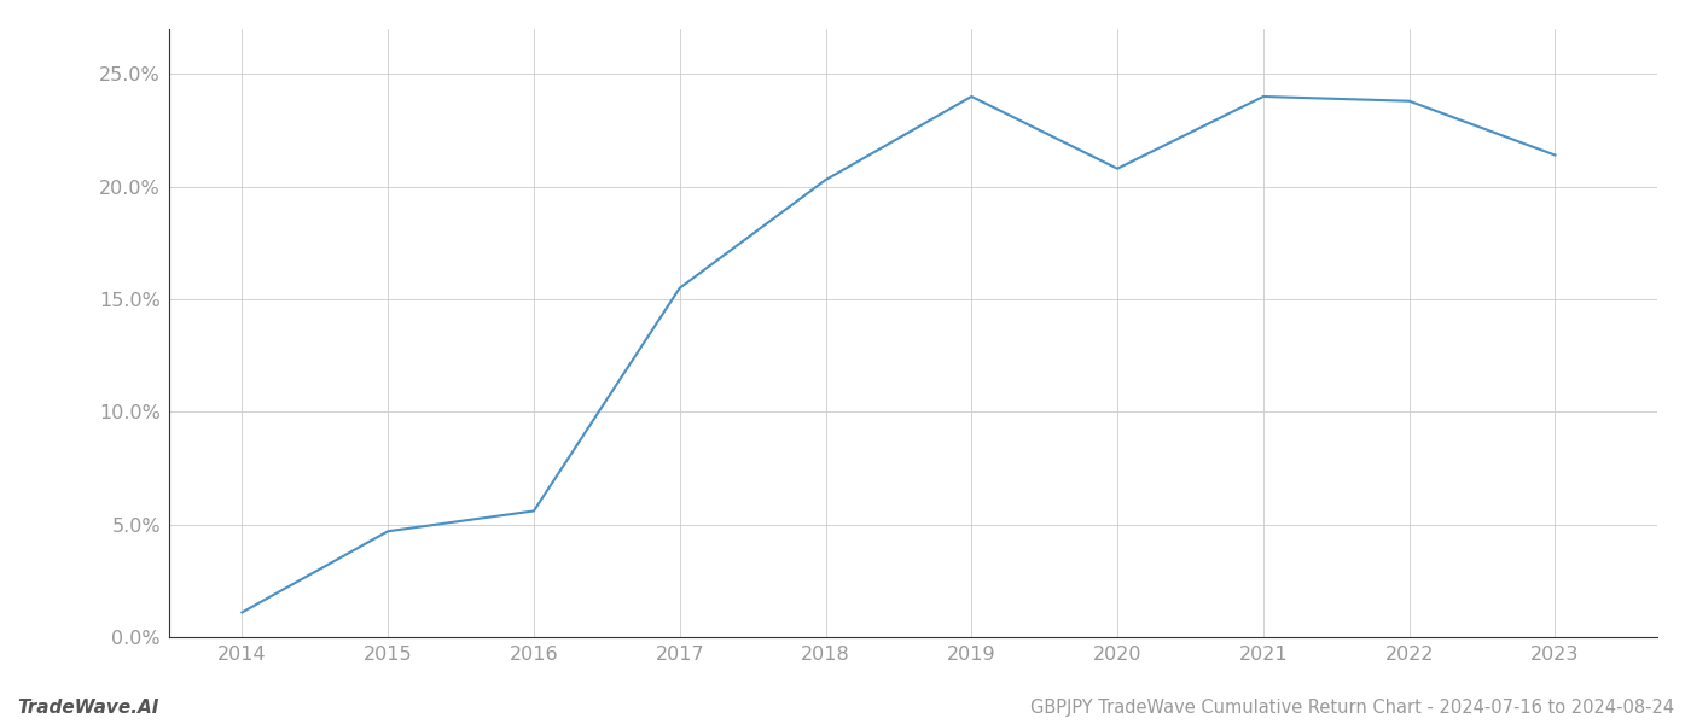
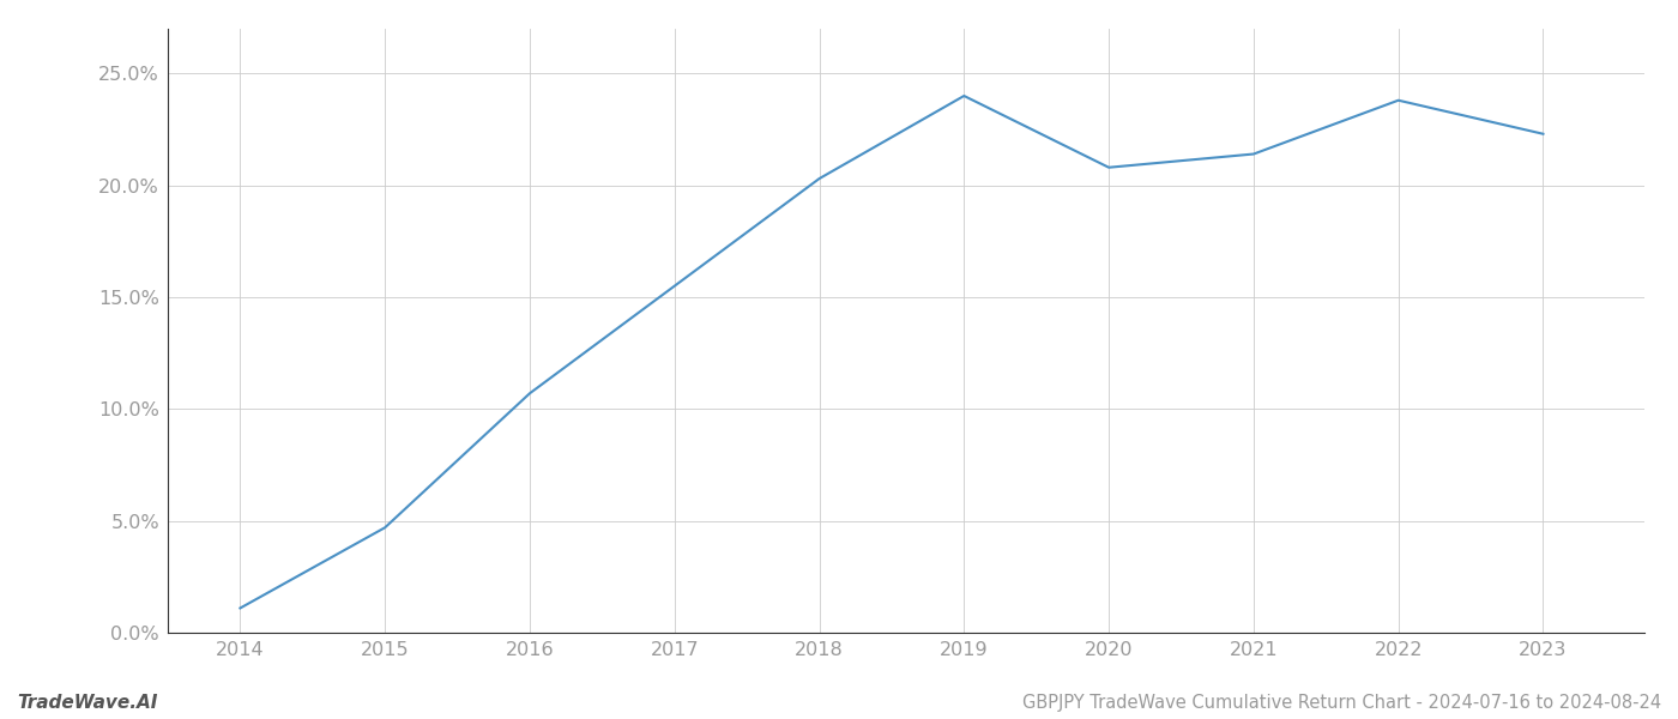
2016: 5.6% -> 10.7%
2021: 24.0% -> 21.4%
2023: 21.4% -> 22.3%
